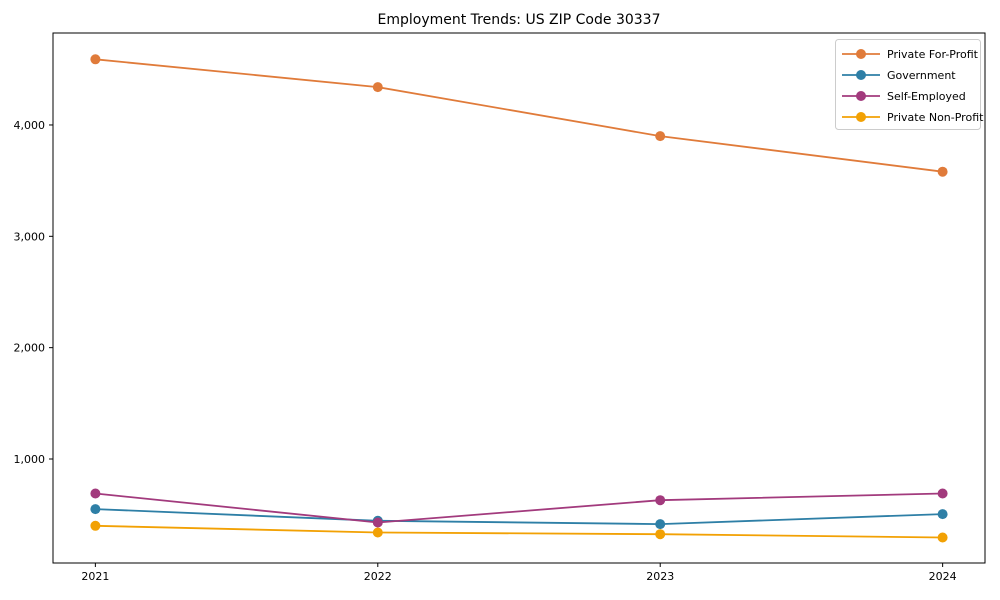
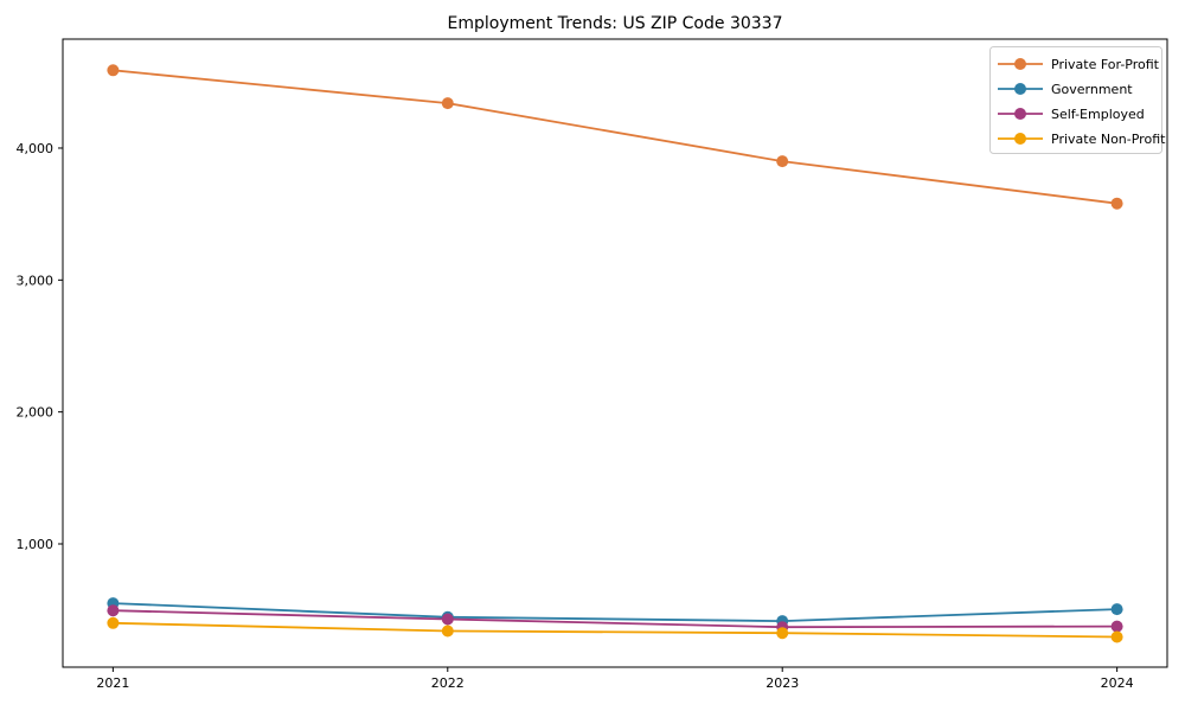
Self-Employed/2021: 690 -> 500
Self-Employed/2023: 630 -> 370
Self-Employed/2024: 690 -> 380
